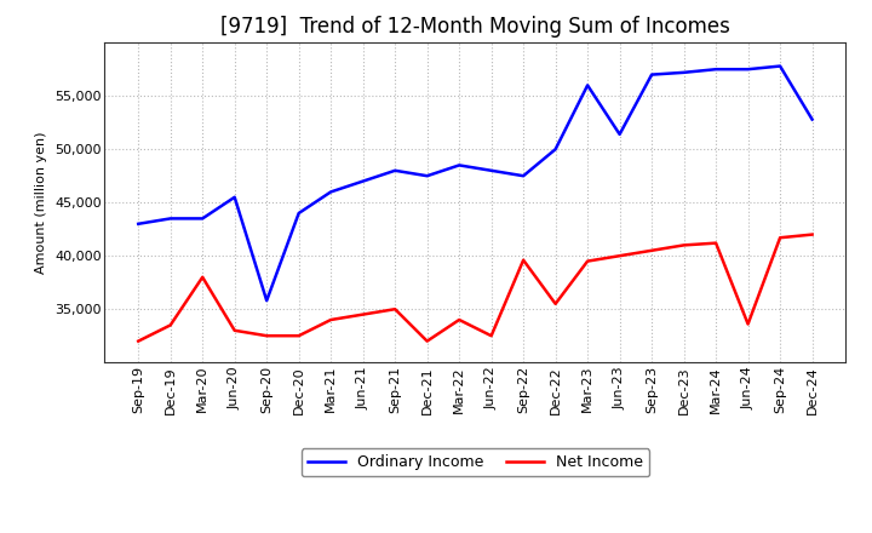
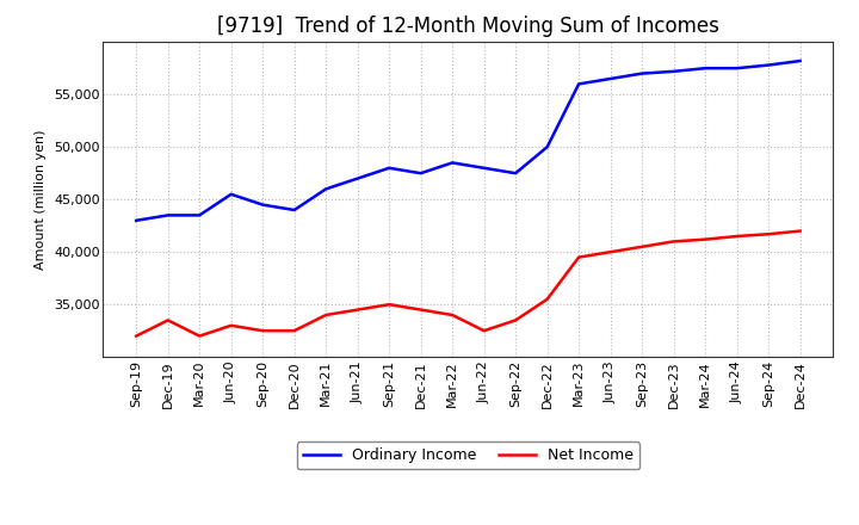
Net Income/Mar-20: 38,000 -> 32,000
Ordinary Income/Sep-20: 35,800 -> 44,500
Net Income/Dec-21: 32,000 -> 34,500
Net Income/Sep-22: 39,600 -> 33,500
Ordinary Income/Jun-23: 51,400 -> 56,500
Net Income/Jun-24: 33,600 -> 41,500
Ordinary Income/Dec-24: 52,800 -> 58,200
